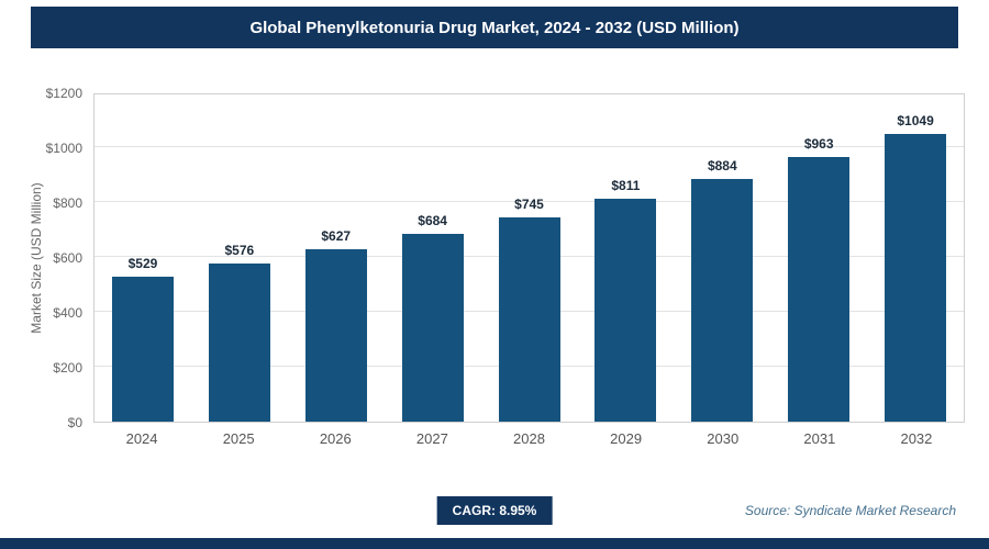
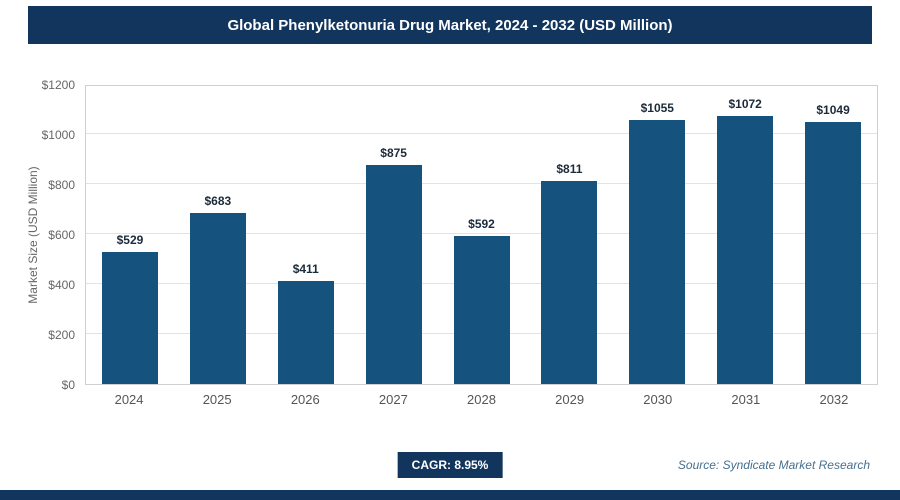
2025: $576 -> $683
2026: $627 -> $411
2027: $684 -> $875
2028: $745 -> $592
2030: $884 -> $1055
2031: $963 -> $1072
